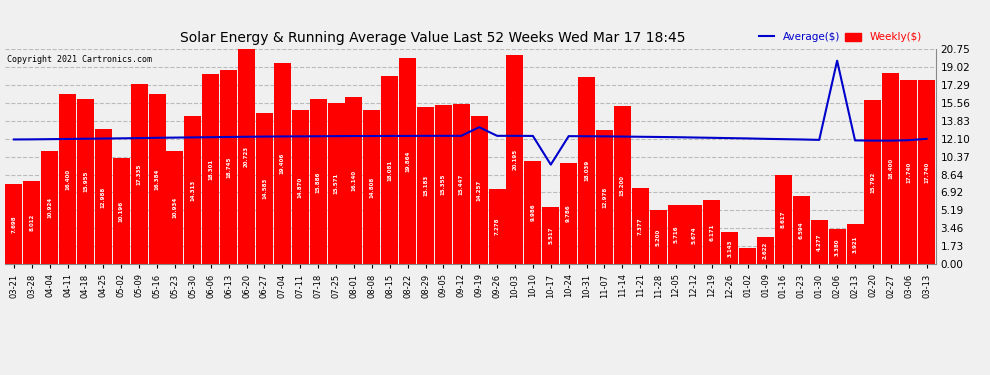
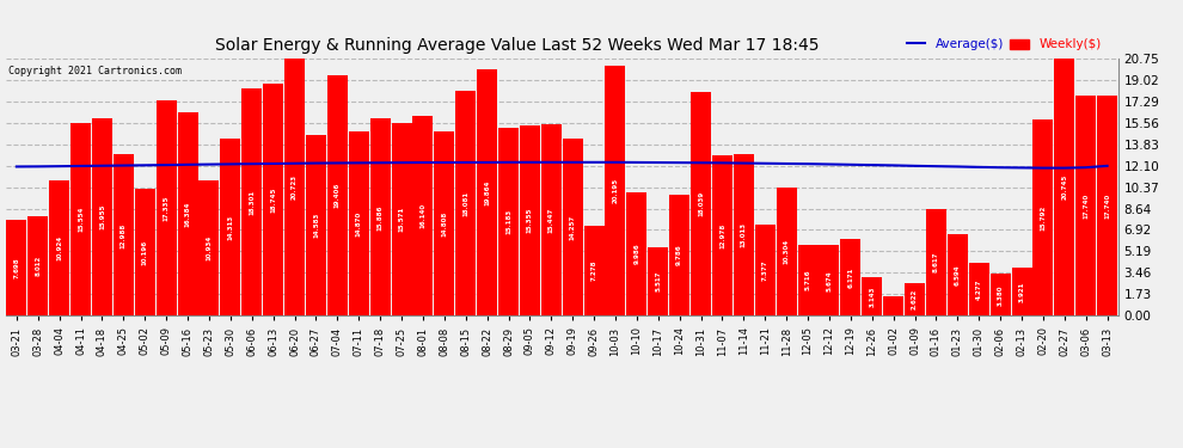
Weekly($)/04-11: 16.4 -> 15.6
Average($)/09-19: 13.2 -> 12.4
Average($)/10-17: 9.6 -> 12.3
Weekly($)/11-14: 15.2 -> 13.0
Weekly($)/11-28: 5.2 -> 10.3
Average($)/02-06: 19.6 -> 11.9
Weekly($)/02-27: 18.4 -> 20.7
